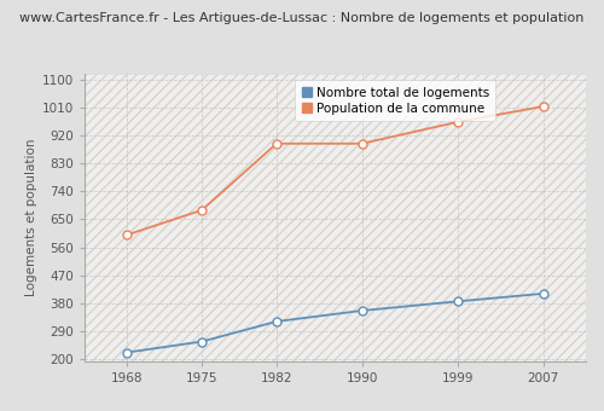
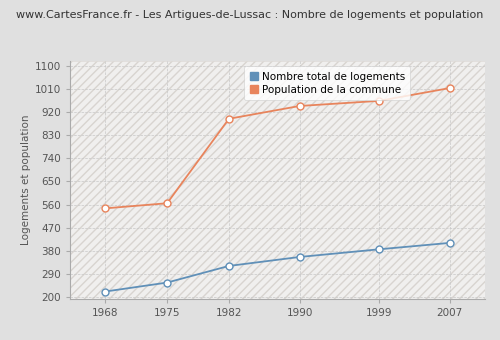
Population de la commune/1968: 600 -> 545
Population de la commune/1975: 680 -> 565
Population de la commune/1990: 895 -> 945
